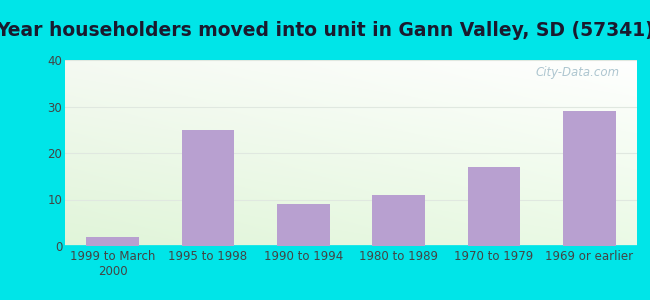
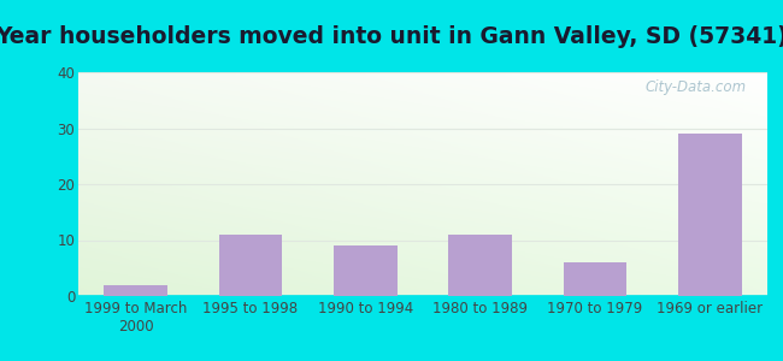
1995 to 1998: 25 -> 11
1970 to 1979: 17 -> 6
